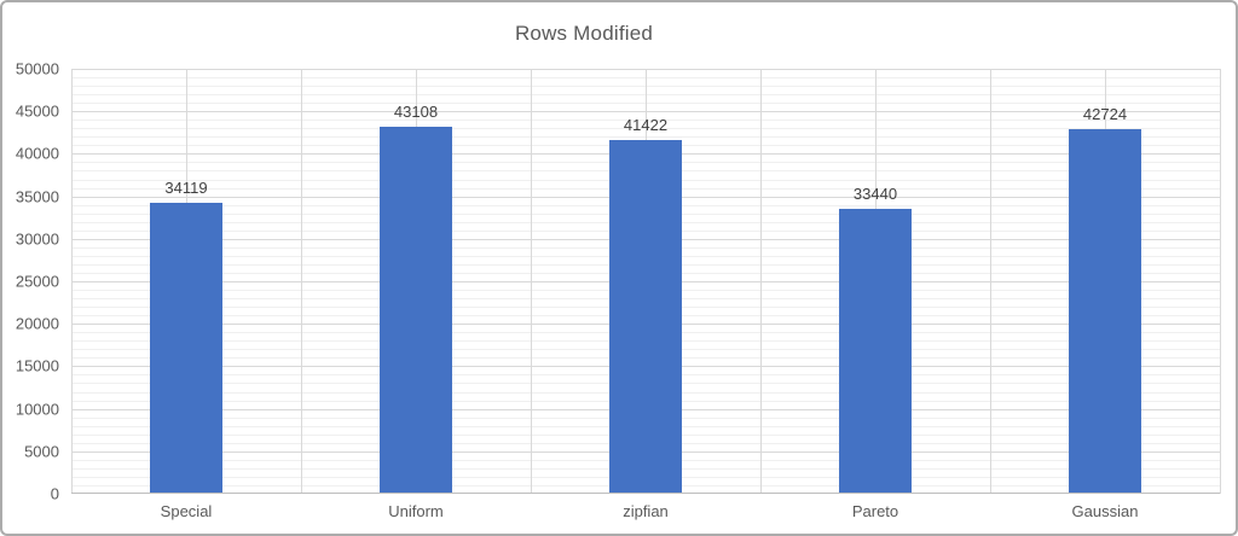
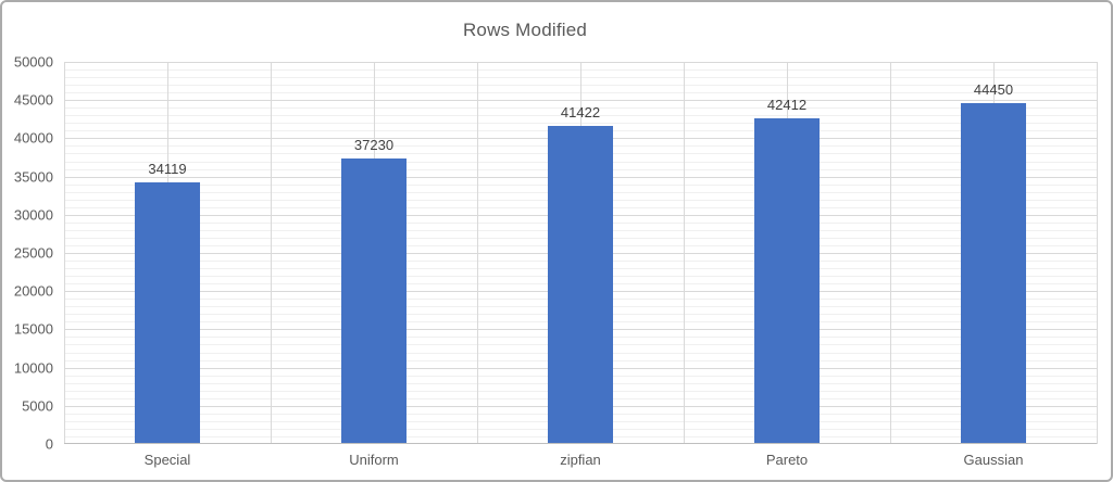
Uniform: 43108 -> 37230
Pareto: 33440 -> 42412
Gaussian: 42724 -> 44450
